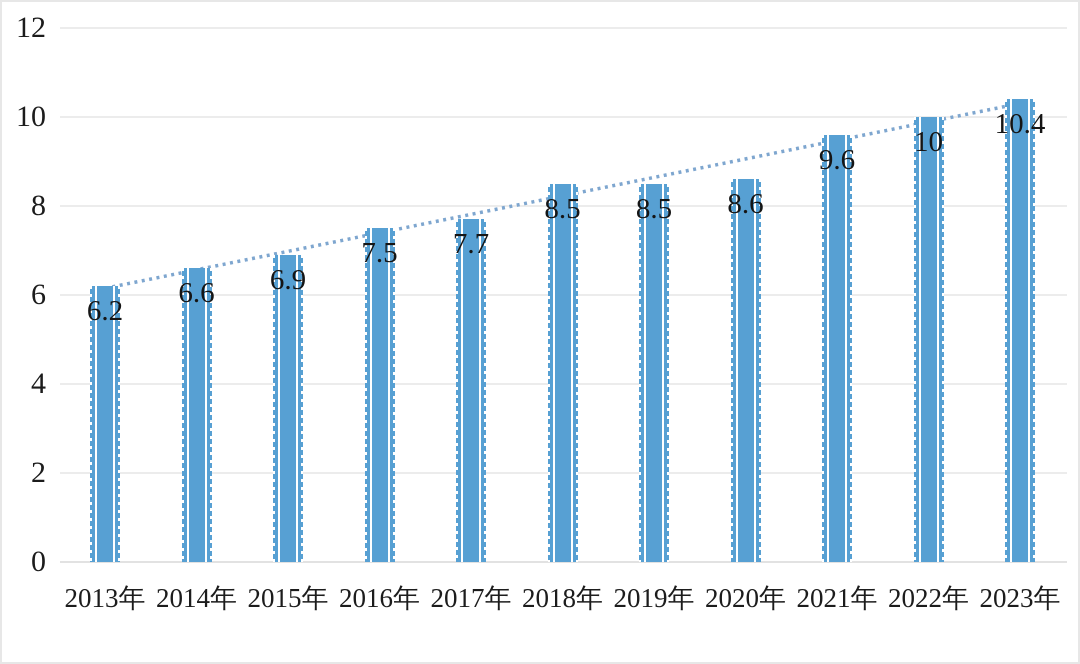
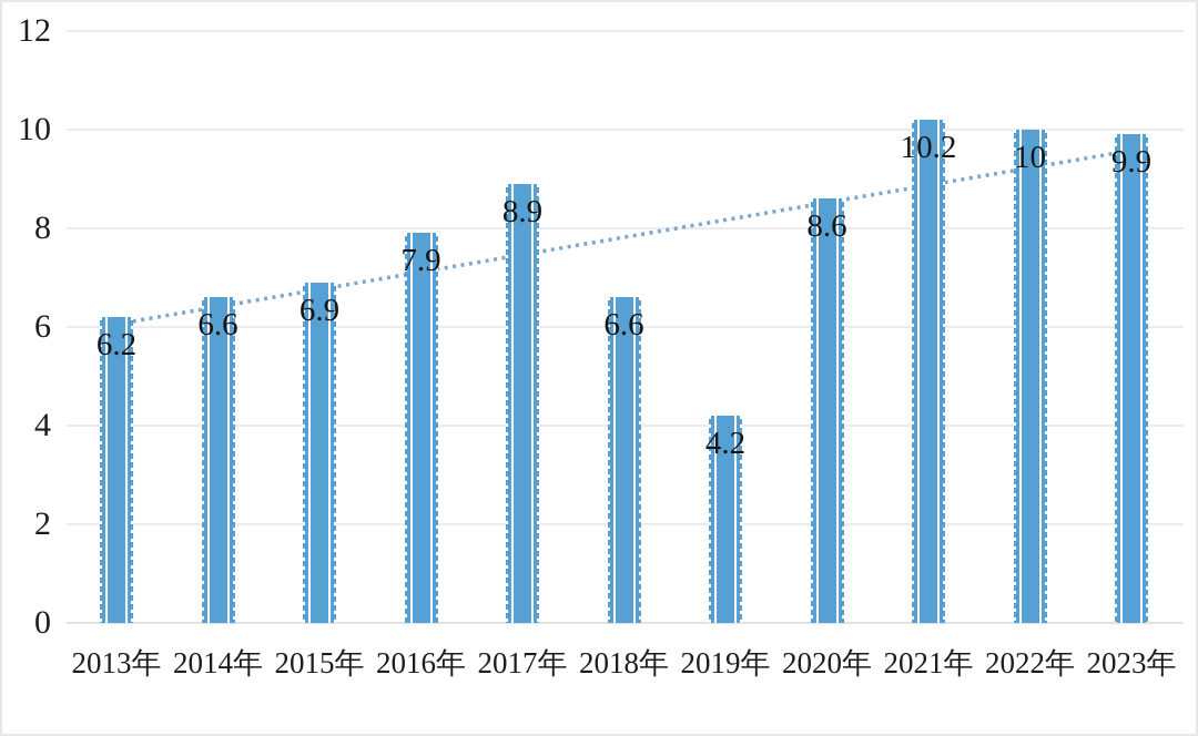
2016年: 7.5 -> 7.9
2017年: 7.7 -> 8.9
2018年: 8.5 -> 6.6
2019年: 8.5 -> 4.2
2021年: 9.6 -> 10.2
2023年: 10.4 -> 9.9
